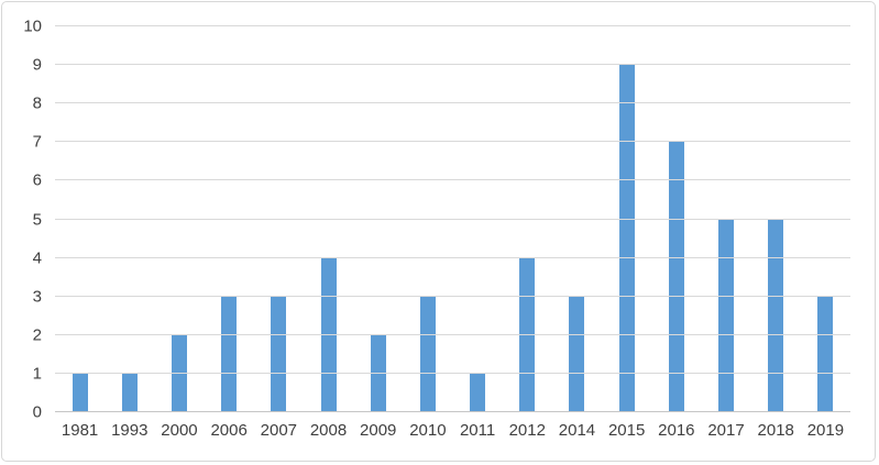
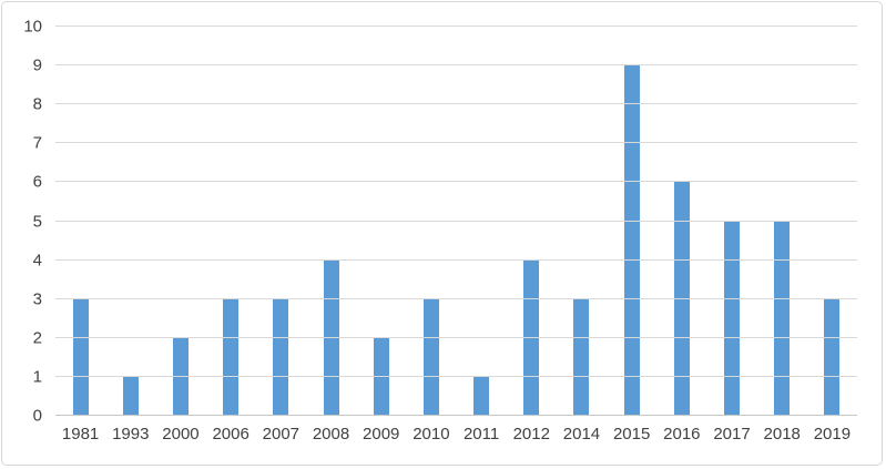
1981: 1 -> 3
2016: 7 -> 6
